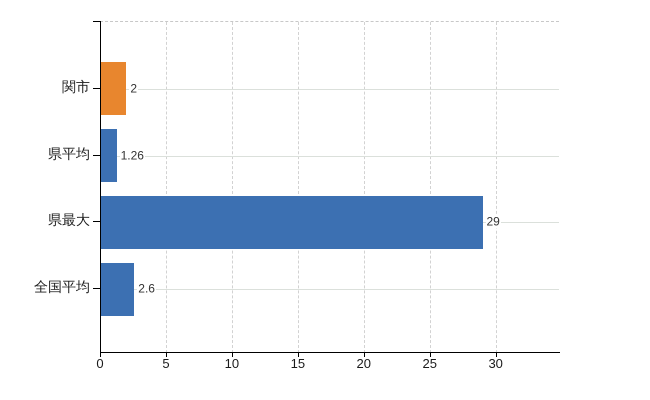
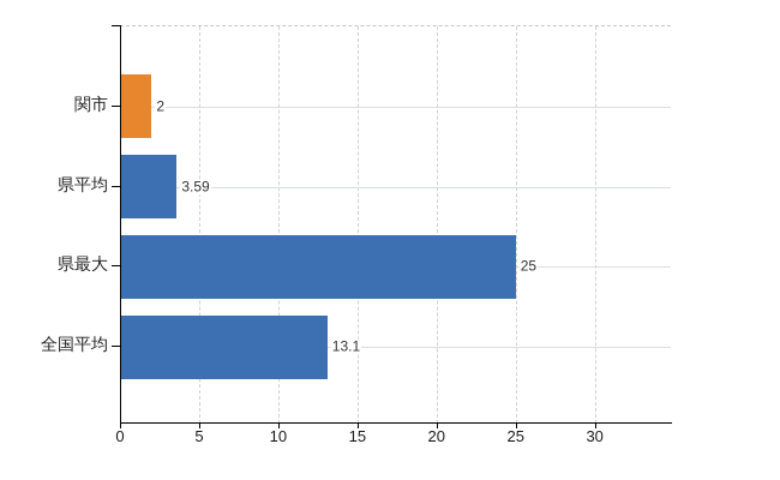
県平均: 1.26 -> 3.59
県最大: 29 -> 25
全国平均: 2.6 -> 13.1
